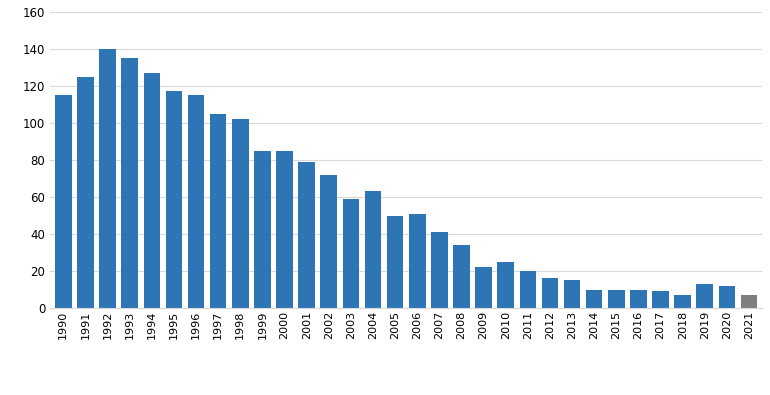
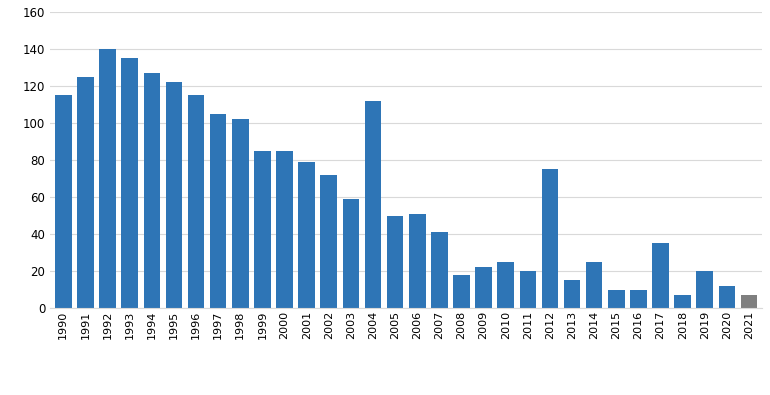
1995: 117 -> 122
2004: 63 -> 112
2008: 34 -> 18
2012: 16 -> 75
2014: 10 -> 25
2017: 9 -> 35
2019: 13 -> 20
